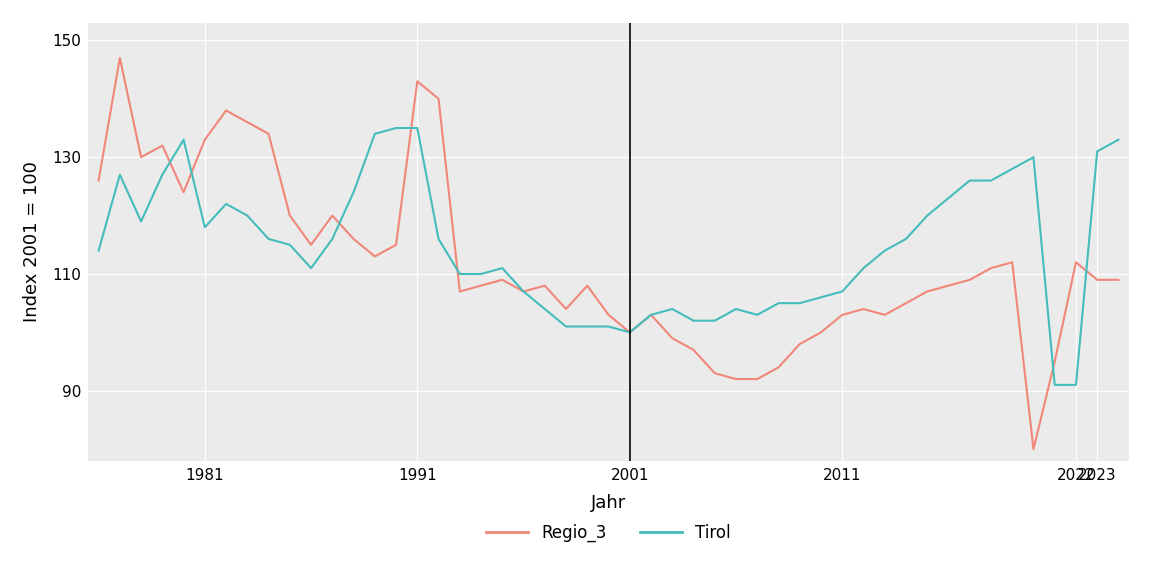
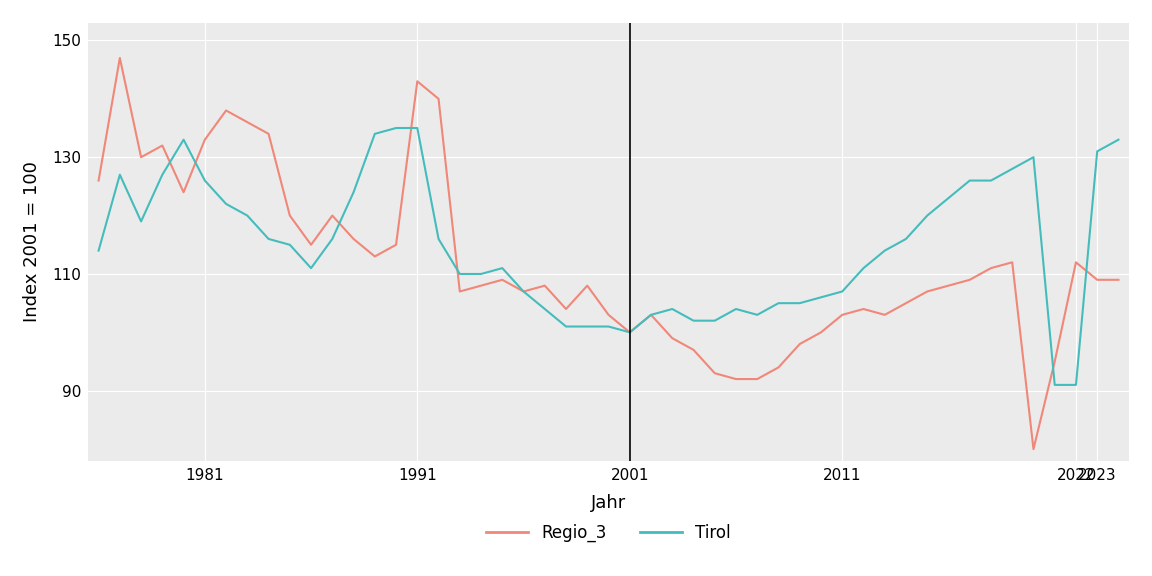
Tirol/1981: 118 -> 126
